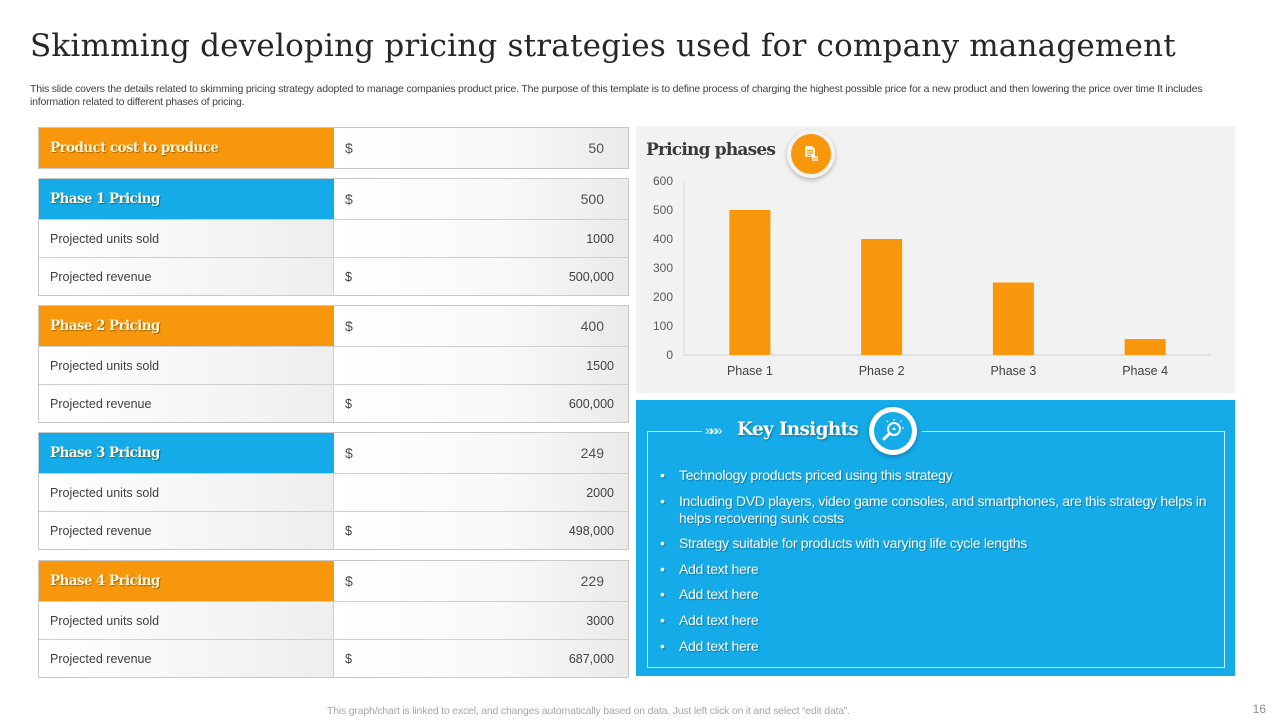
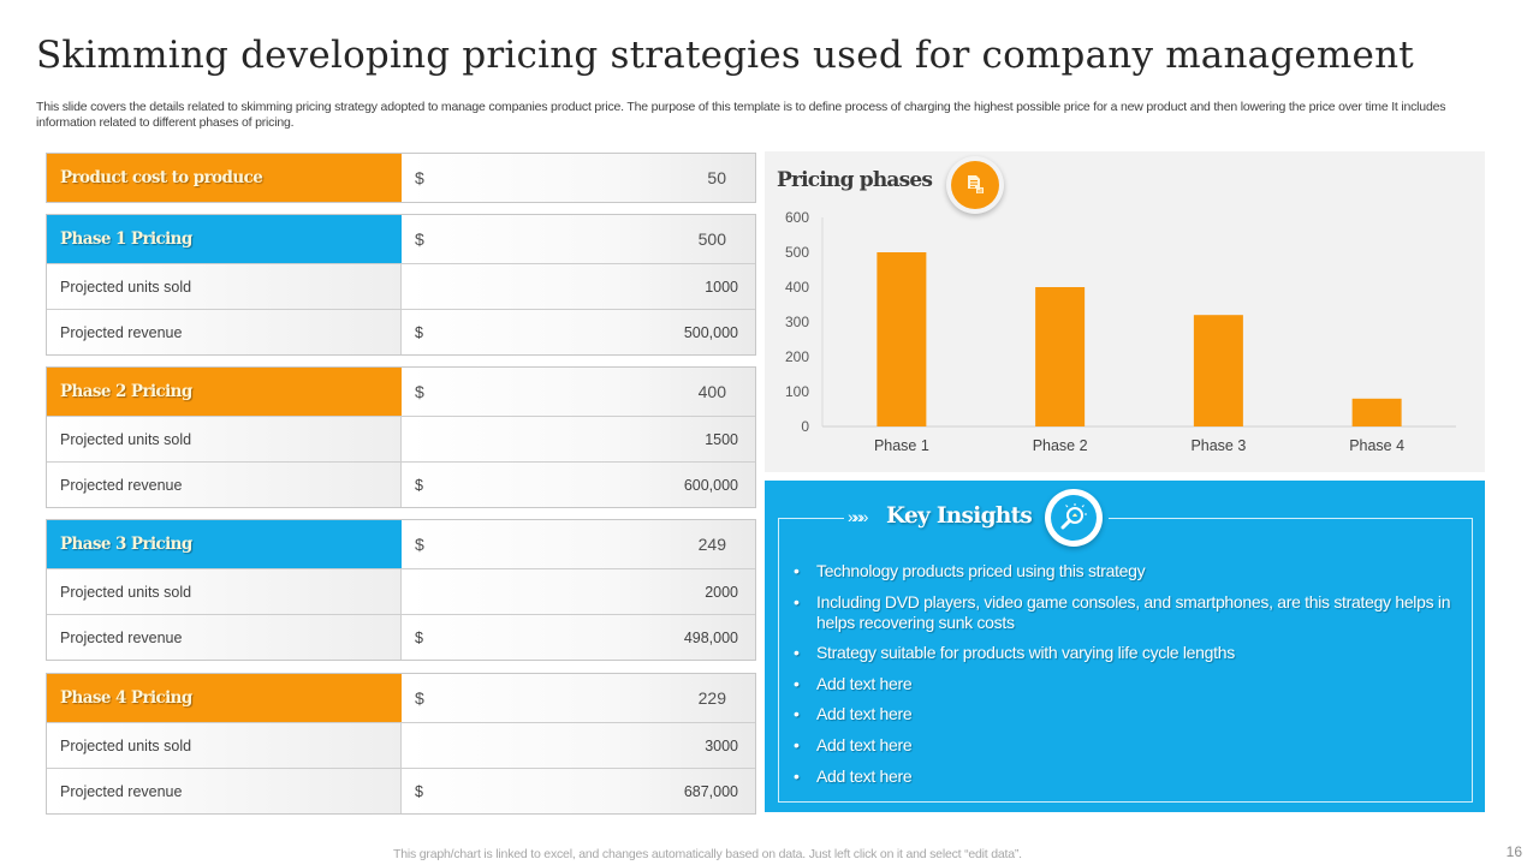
Phase 3: 250 -> 320
Phase 4: 60 -> 80
